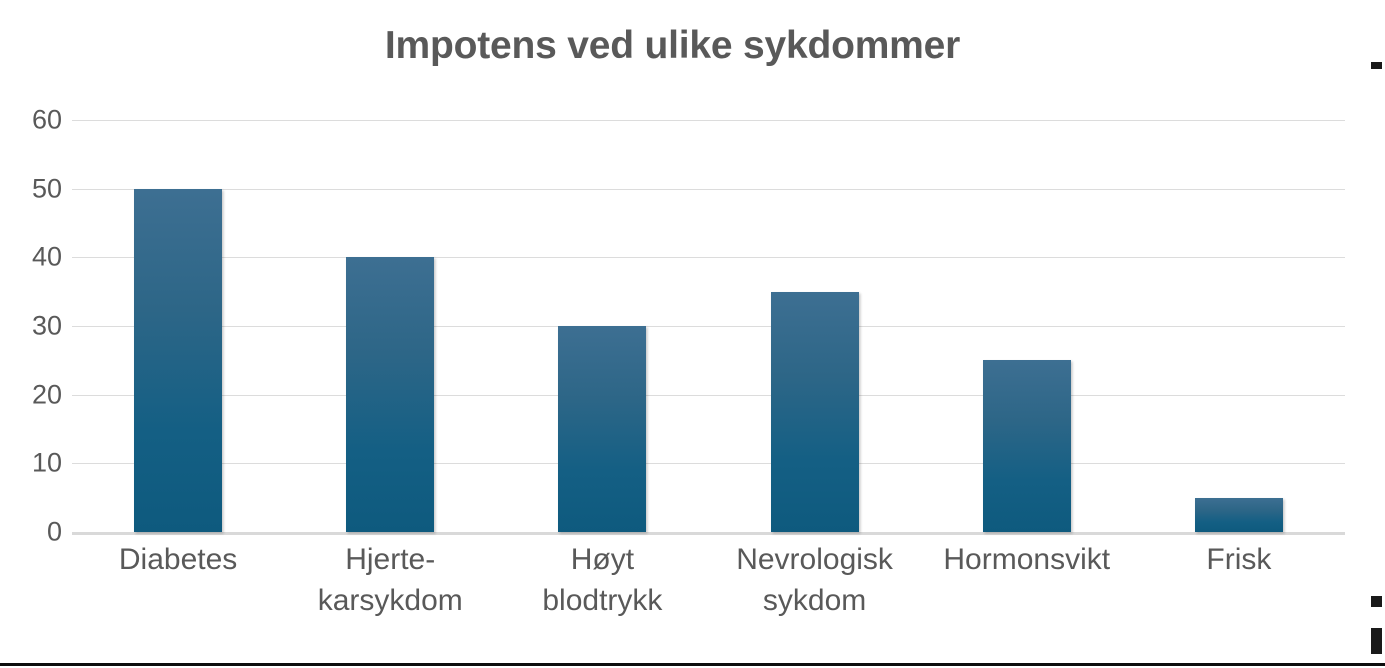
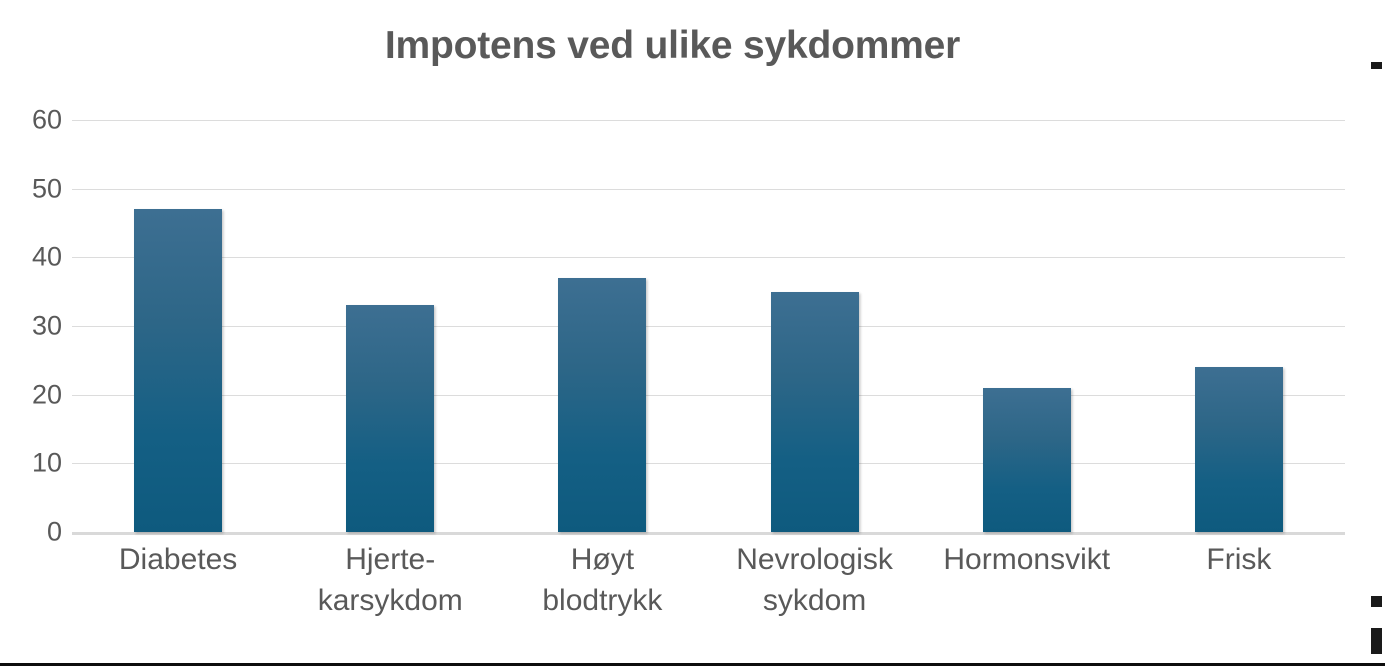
Diabetes: 50 -> 47
Hjerte-karsykdom: 40 -> 33
Høyt blodtrykk: 30 -> 37
Hormonsvikt: 25 -> 21
Frisk: 5 -> 24
